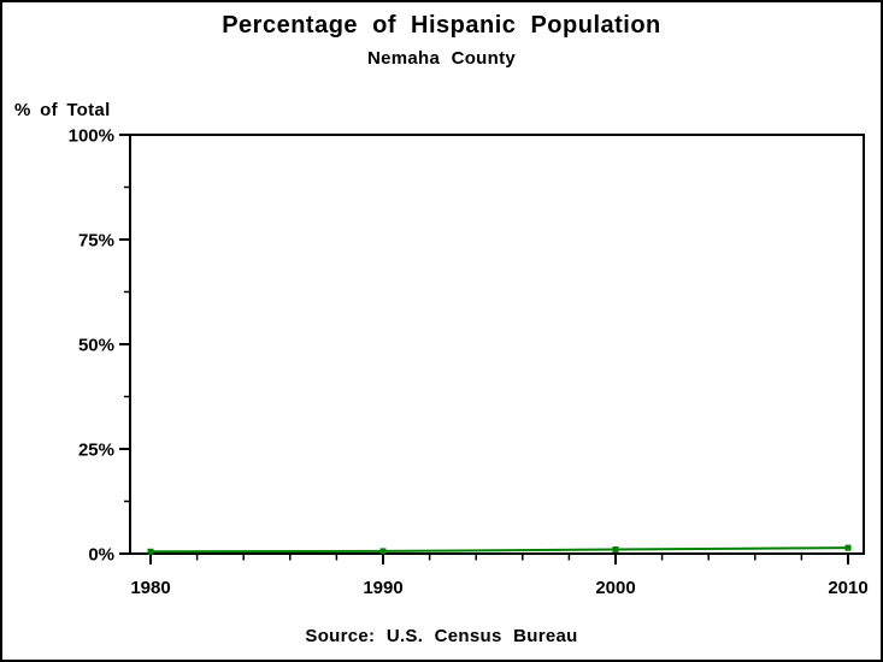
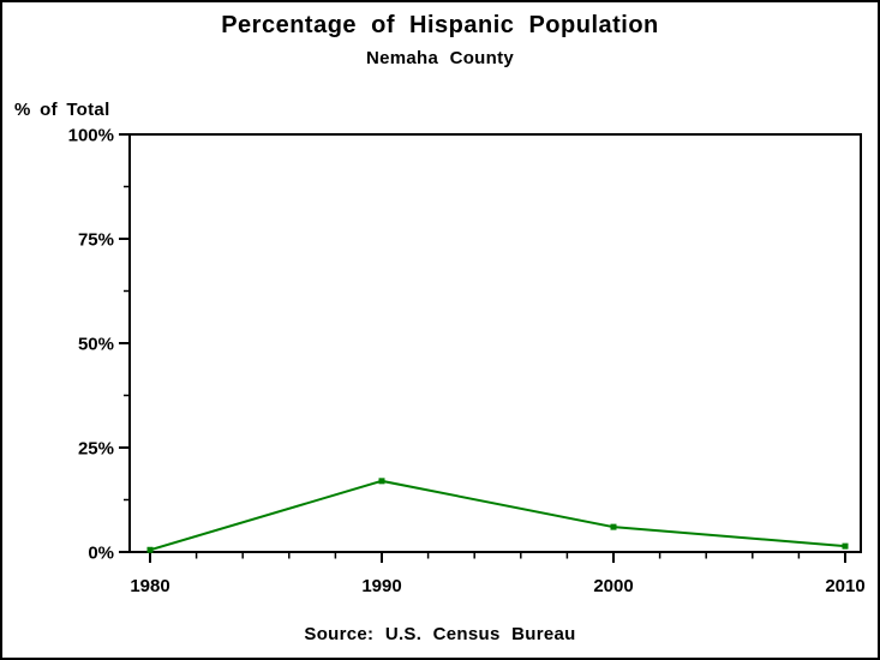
1990: 1% -> 17%
2000: 1% -> 6%
